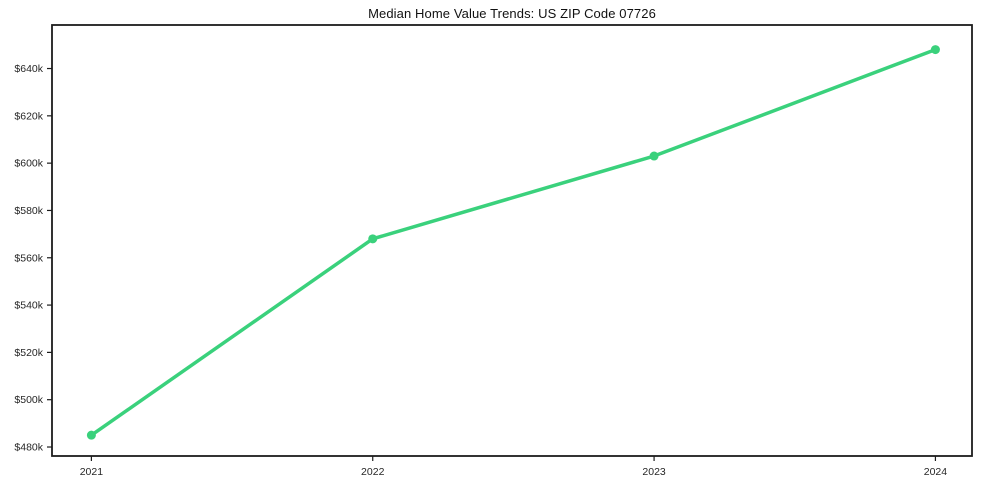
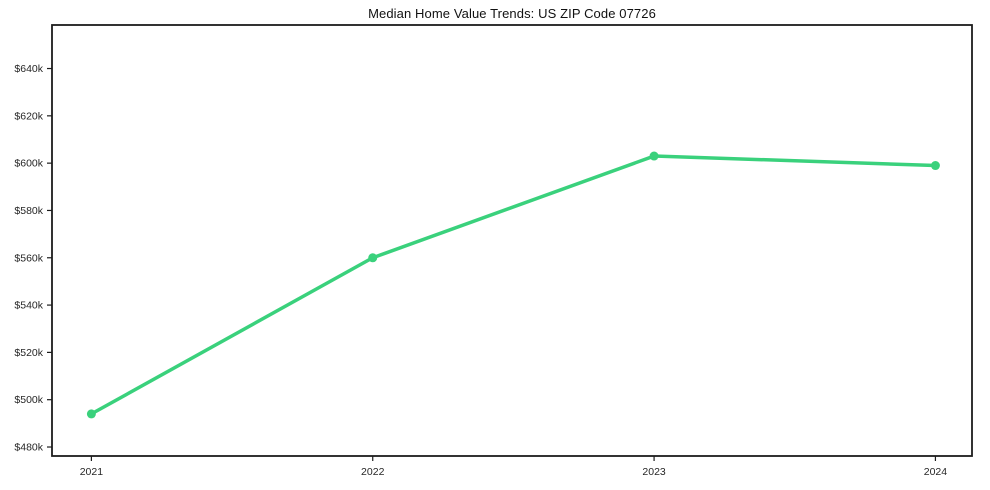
2021: $485k -> $494k
2022: $568k -> $560k
2024: $648k -> $599k
